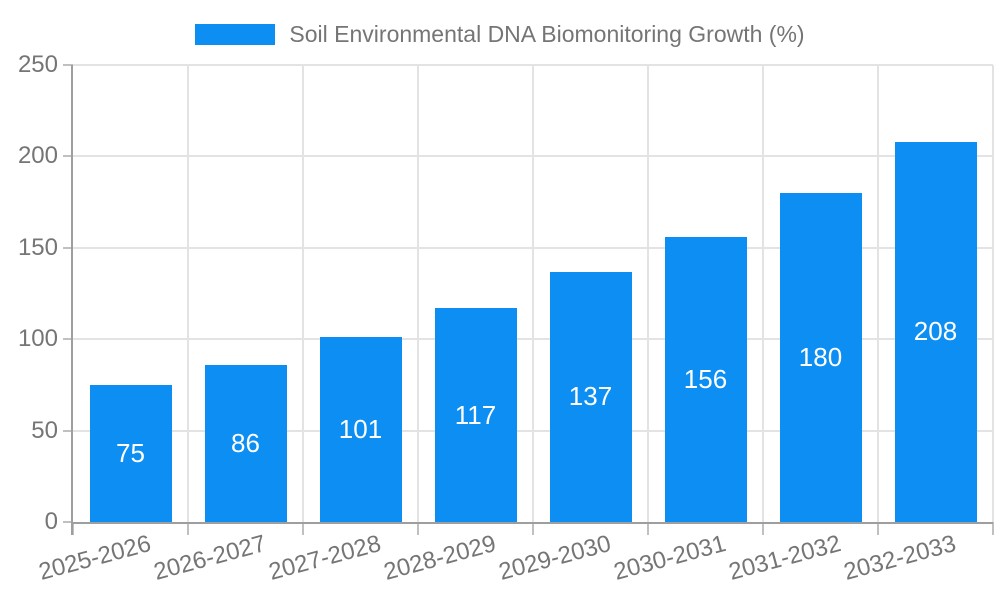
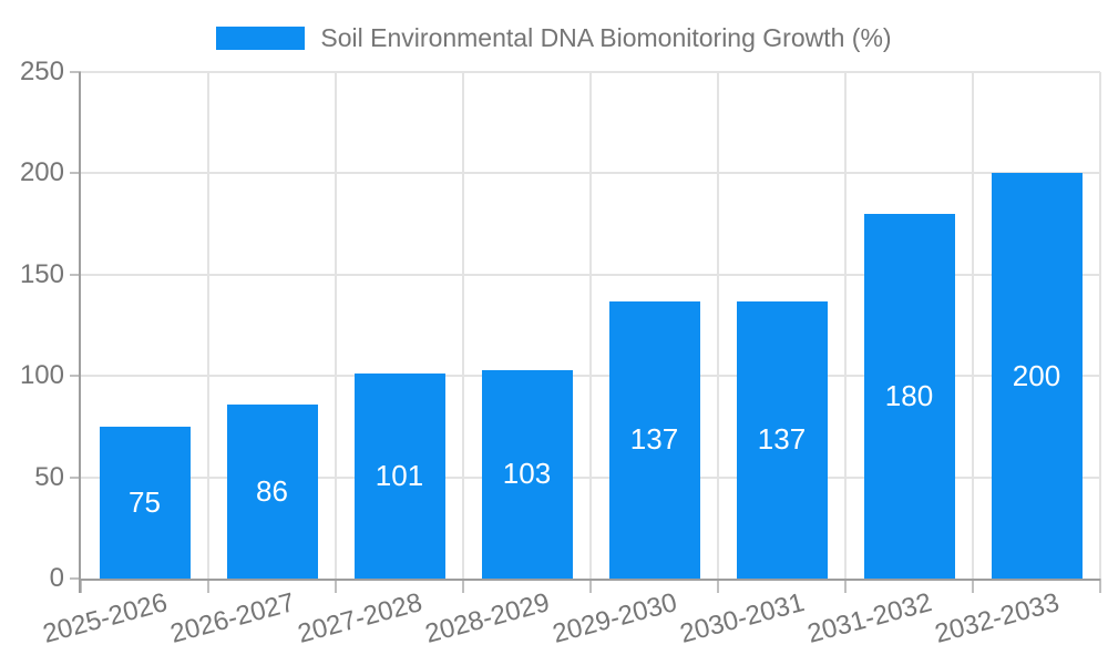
2028-2029: 117 -> 103
2030-2031: 156 -> 137
2032-2033: 208 -> 200
